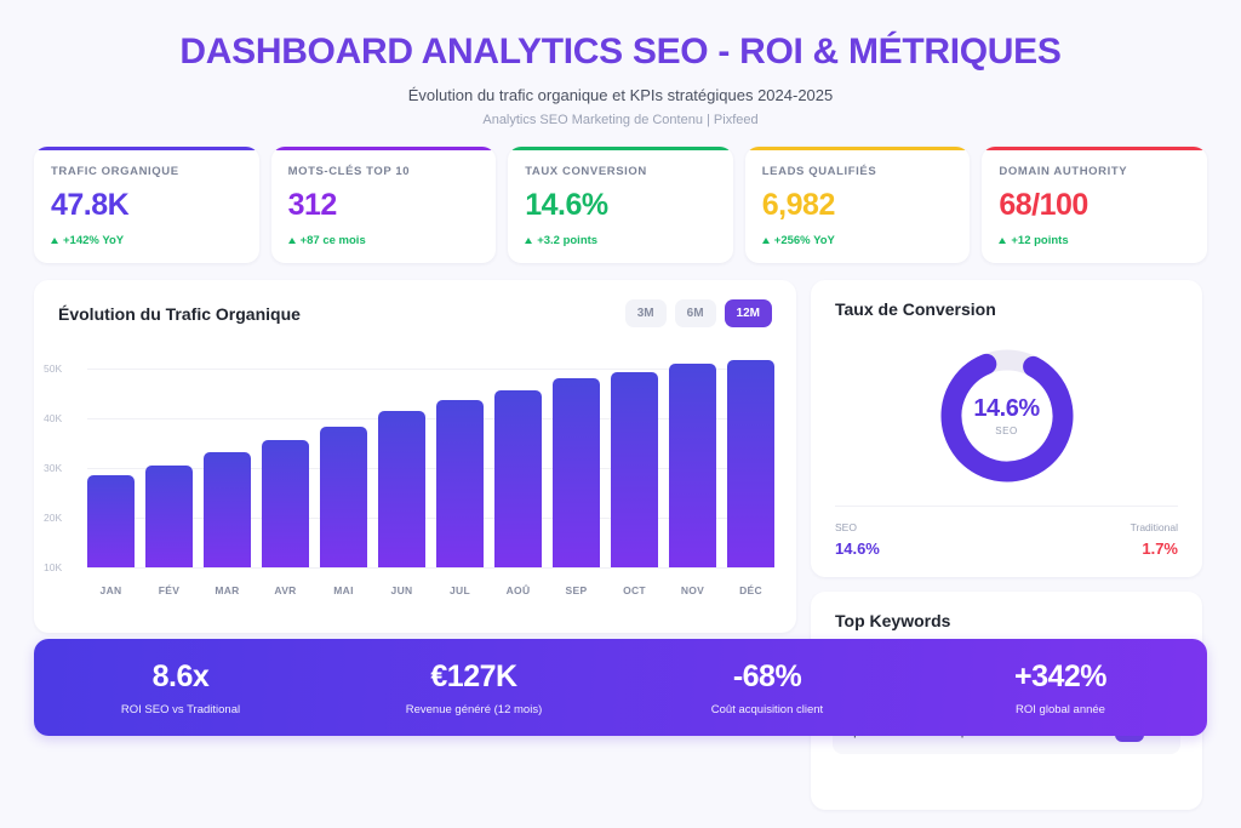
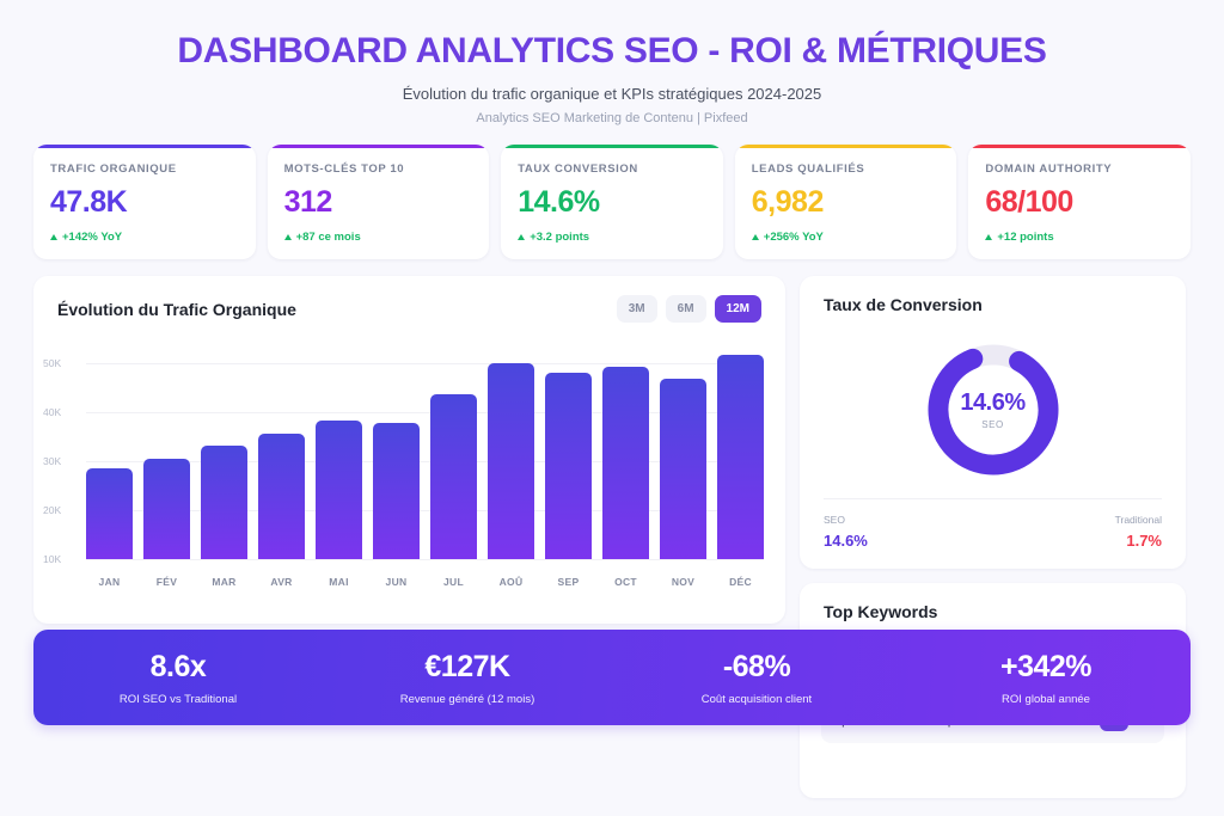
JUN: 42K -> 38K
AOÛ: 46K -> 50K
NOV: 51K -> 47K
